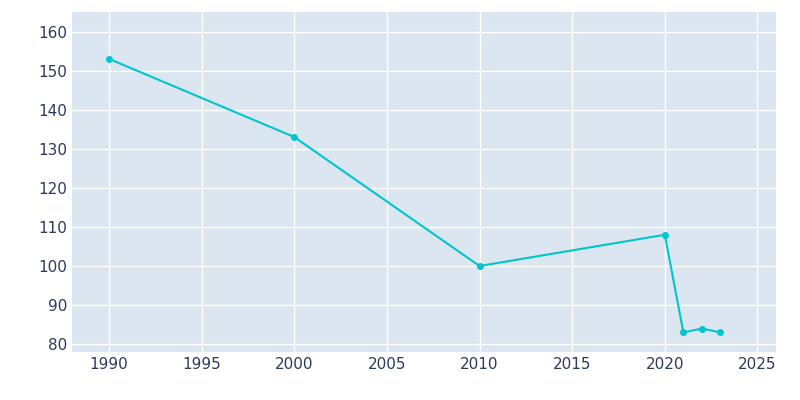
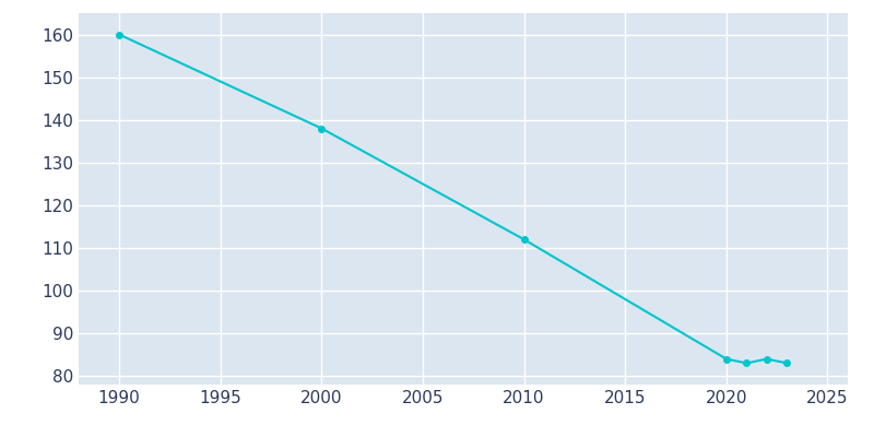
1990: 153 -> 160
2000: 133 -> 138
2010: 100 -> 112
2020: 108 -> 84
